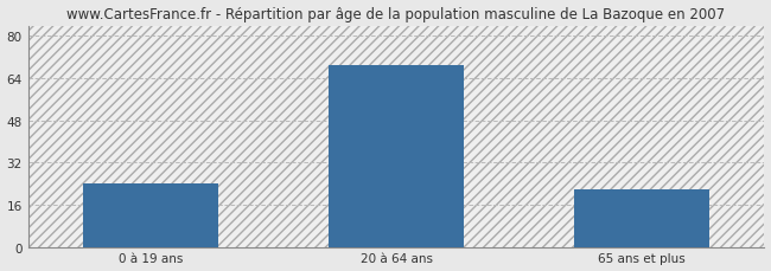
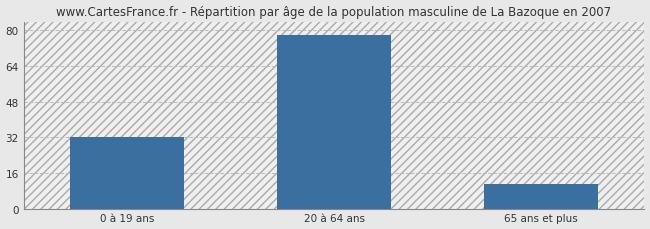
0 à 19 ans: 24 -> 32
20 à 64 ans: 69 -> 78
65 ans et plus: 22 -> 11
